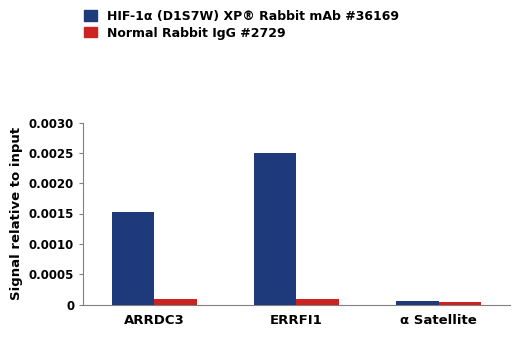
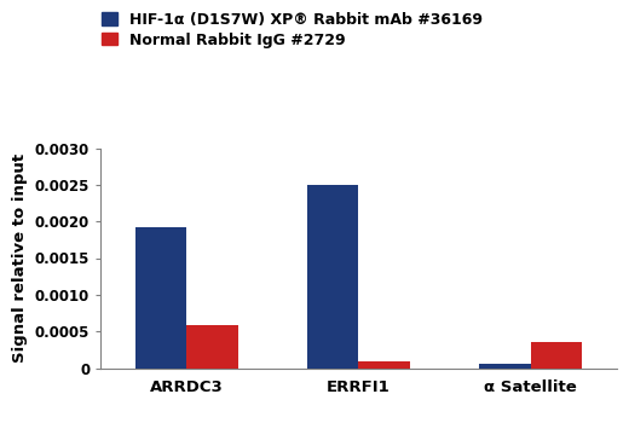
HIF-1α (D1S7W) XP® Rabbit mAb #36169/ARRDC3: 0.00152 -> 0.00192
Normal Rabbit IgG #2729/ARRDC3: 0.00009 -> 0.00058
Normal Rabbit IgG #2729/α Satellite: 0.00004 -> 0.00036
